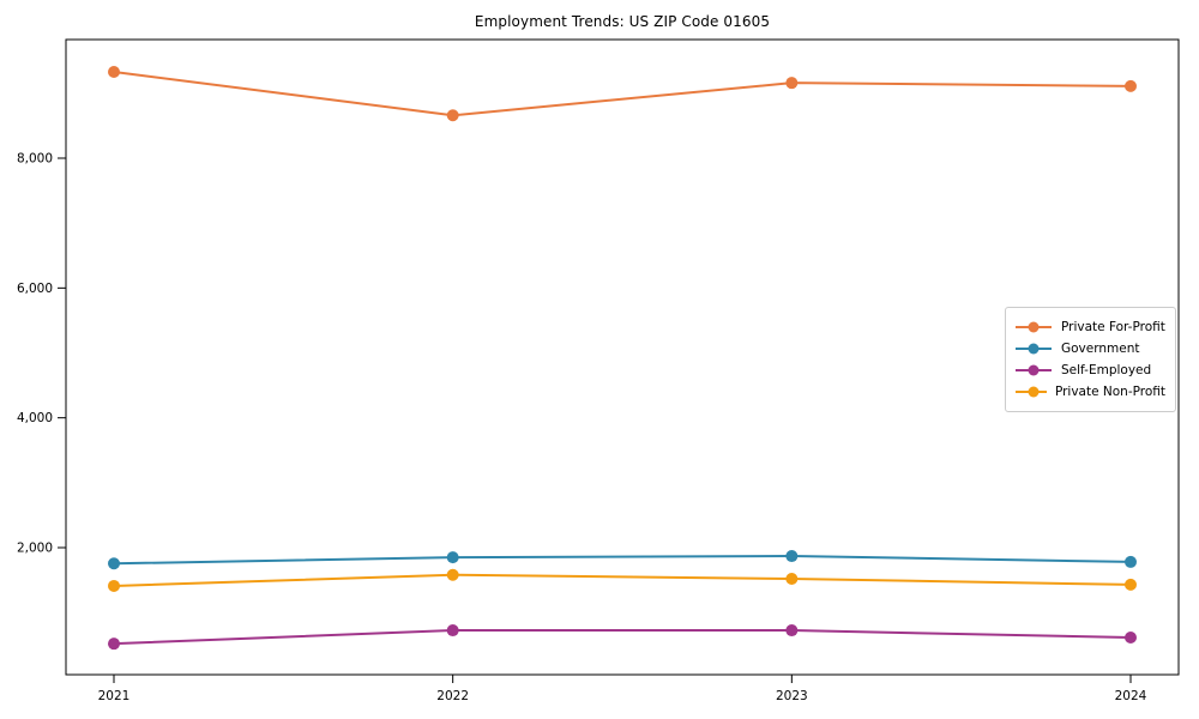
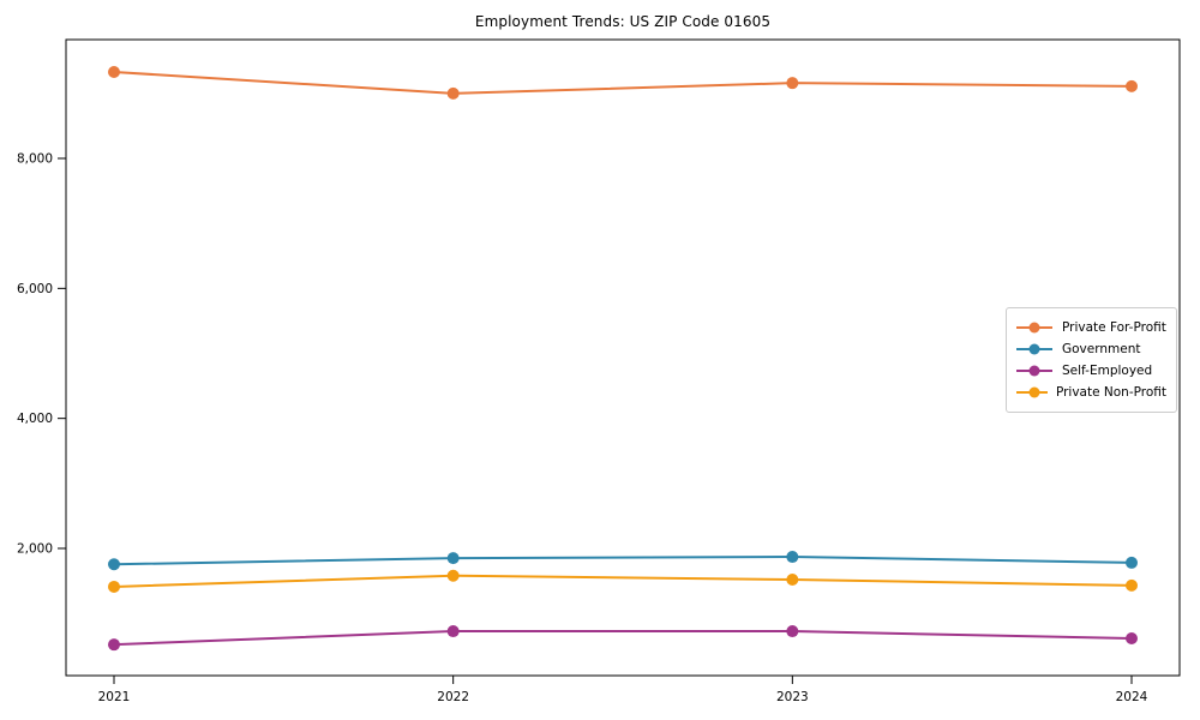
Private For-Profit/2022: 8700 -> 9000
